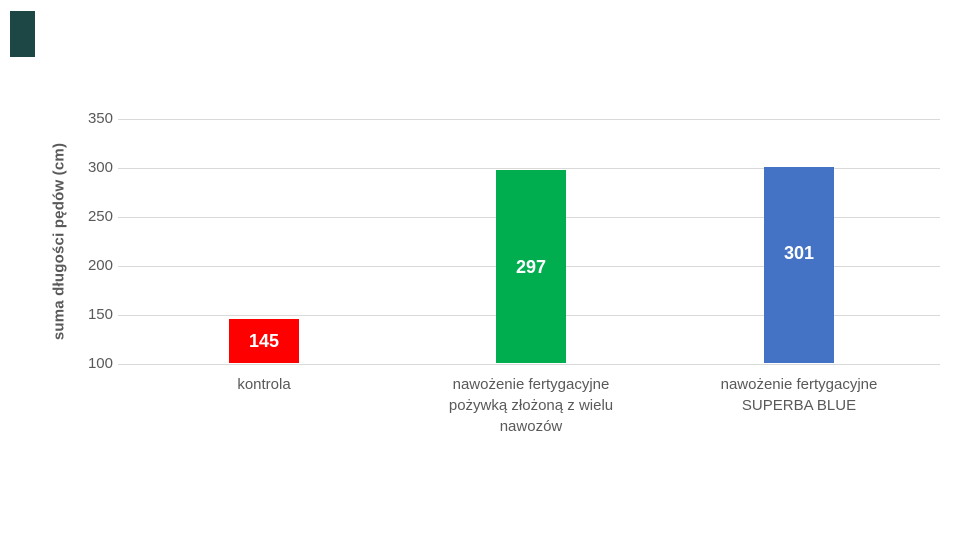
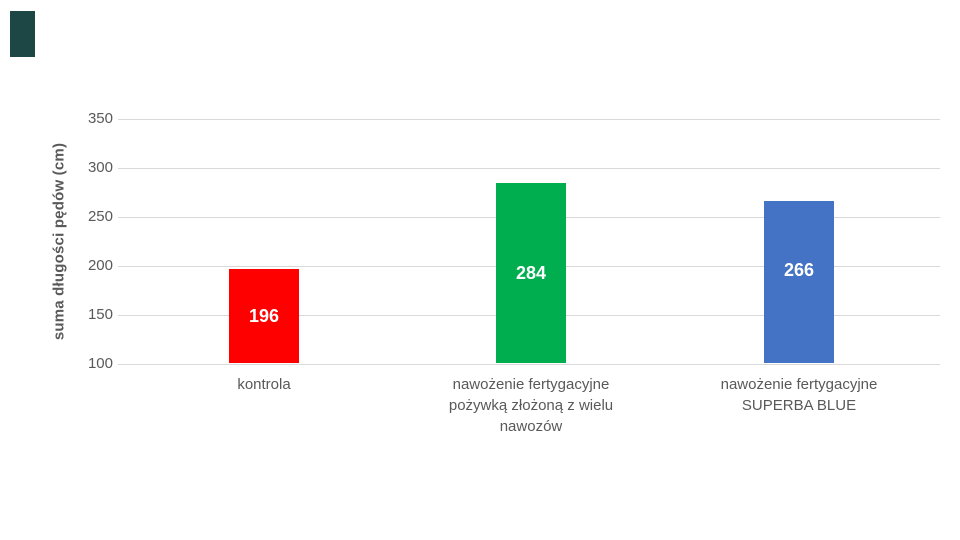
kontrola: 145 -> 196
nawożenie fertygacyjne pożywką złożoną z wielu nawozów: 297 -> 284
nawożenie fertygacyjne SUPERBA BLUE: 301 -> 266
